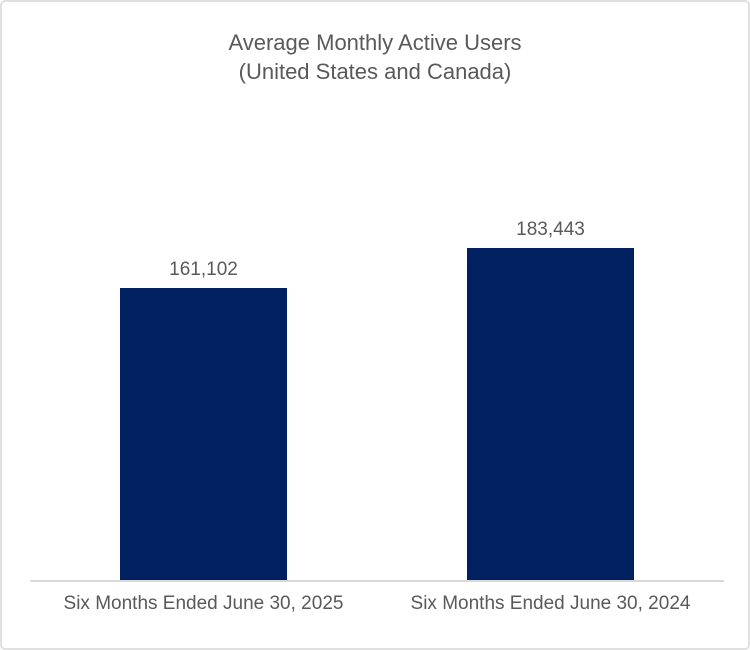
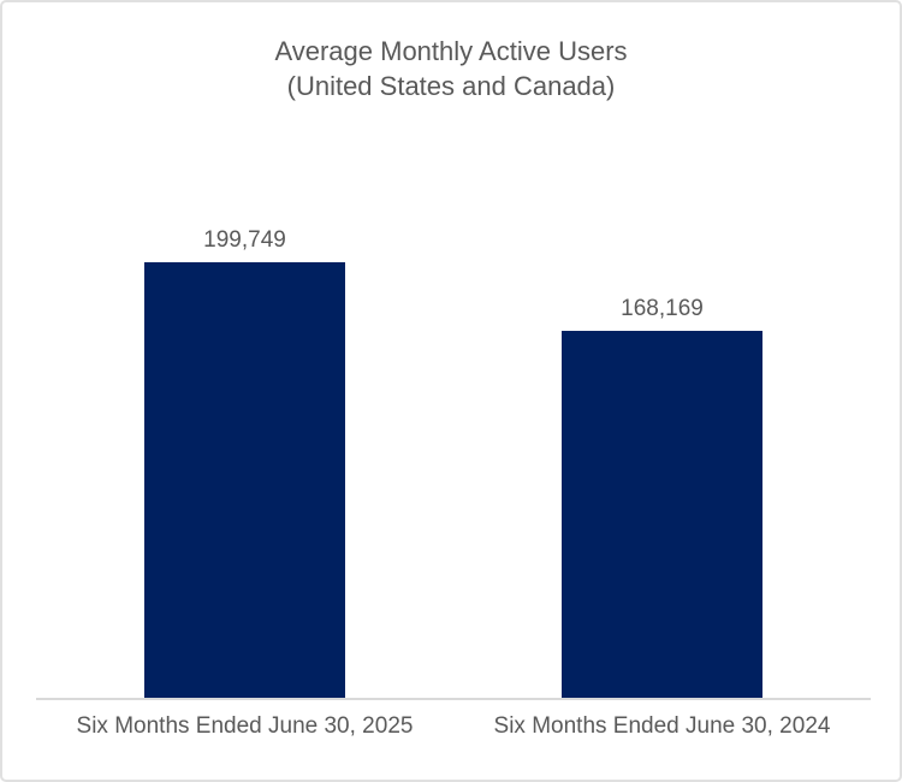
Six Months Ended June 30, 2025: 161,102 -> 199,749
Six Months Ended June 30, 2024: 183,443 -> 168,169
